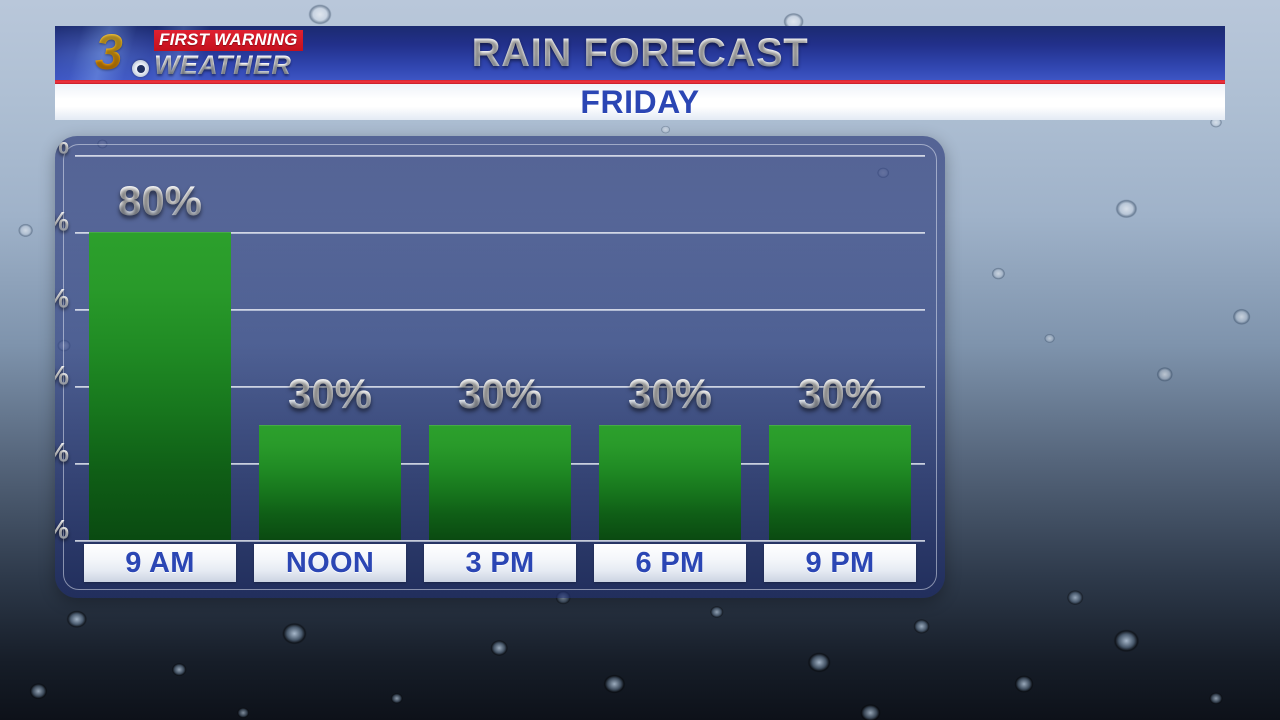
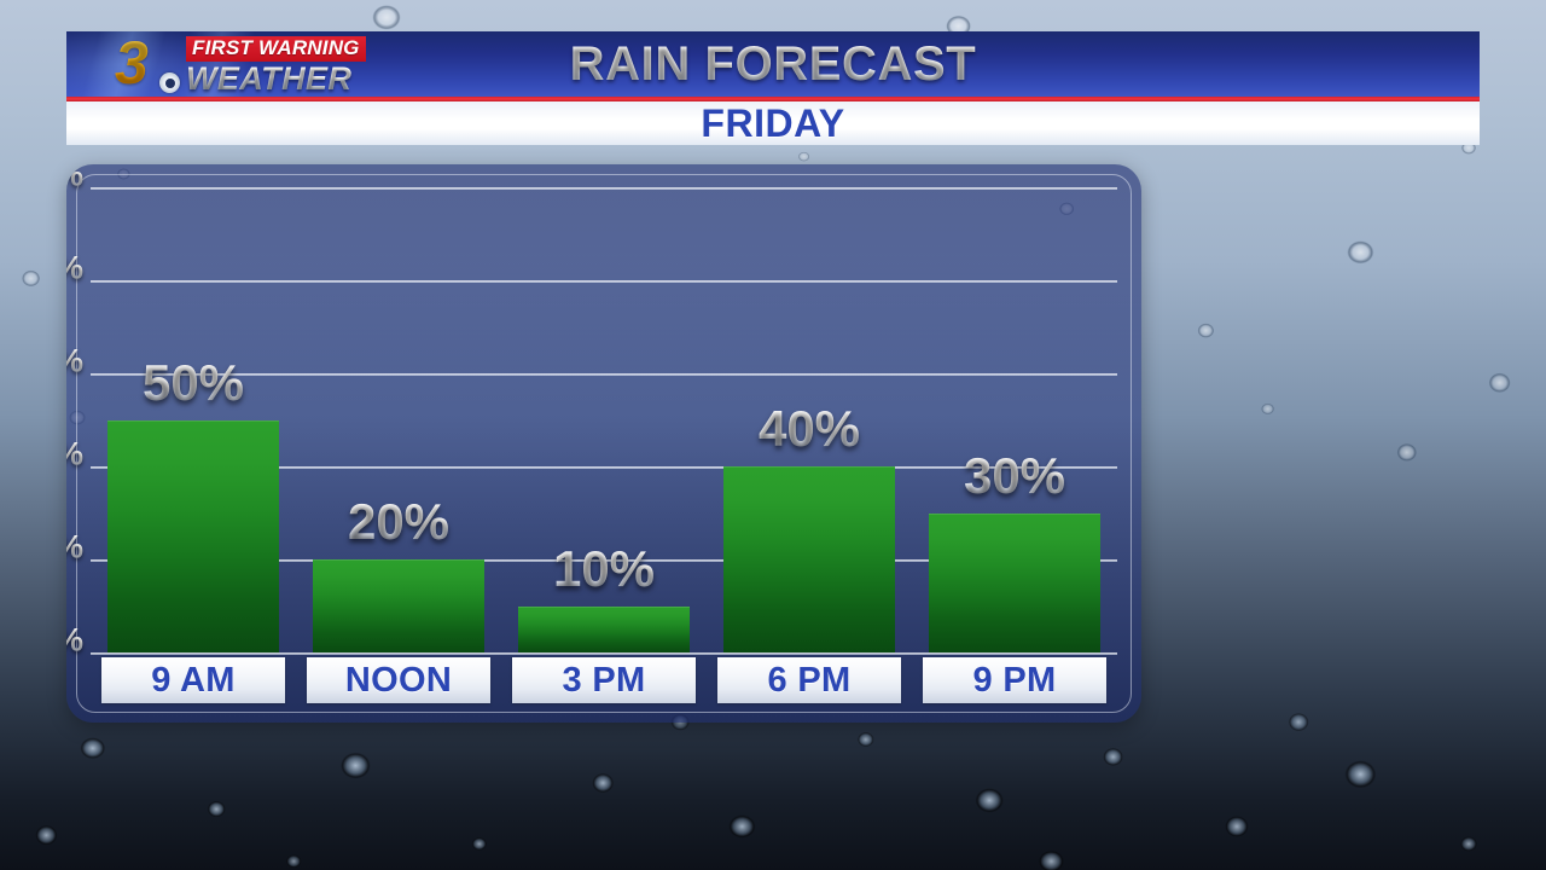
9 AM: 80% -> 50%
NOON: 30% -> 20%
3 PM: 30% -> 10%
6 PM: 30% -> 40%
